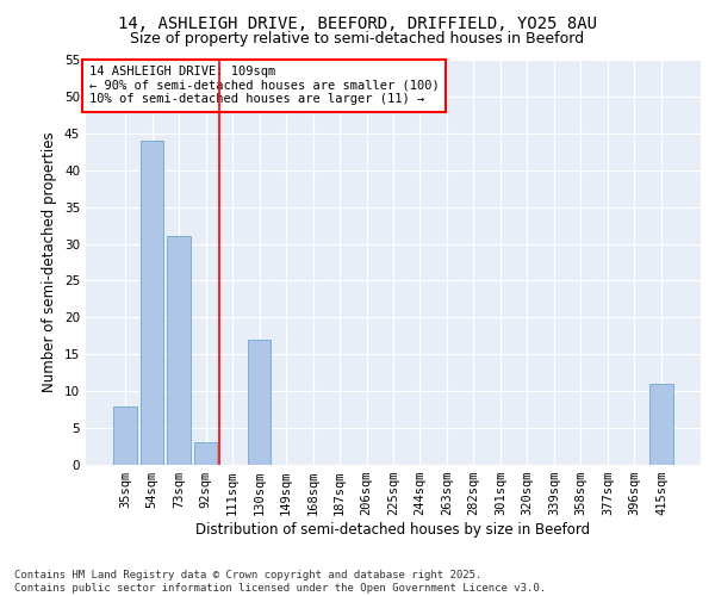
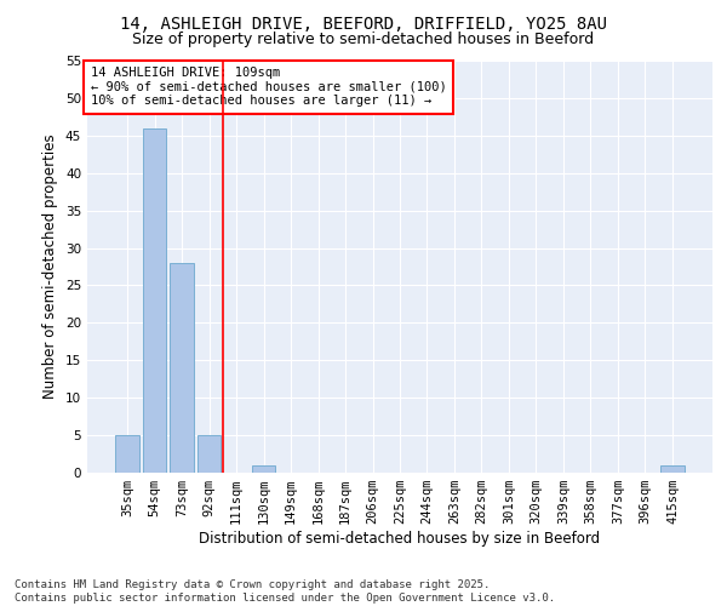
35sqm: 8 -> 5
54sqm: 44 -> 46
73sqm: 31 -> 28
92sqm: 3 -> 5
130sqm: 17 -> 1
415sqm: 11 -> 1
